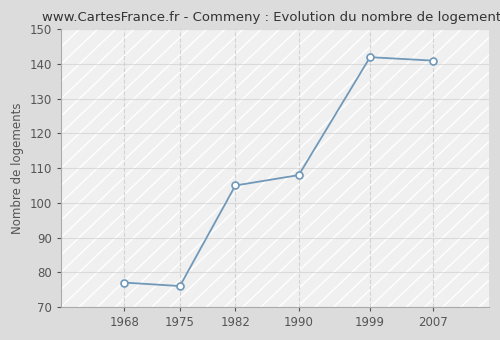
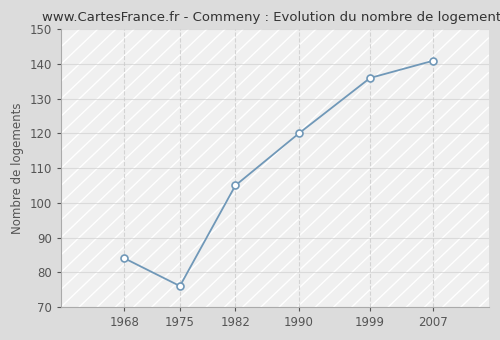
1968: 77 -> 84
1990: 108 -> 120
1999: 142 -> 136
